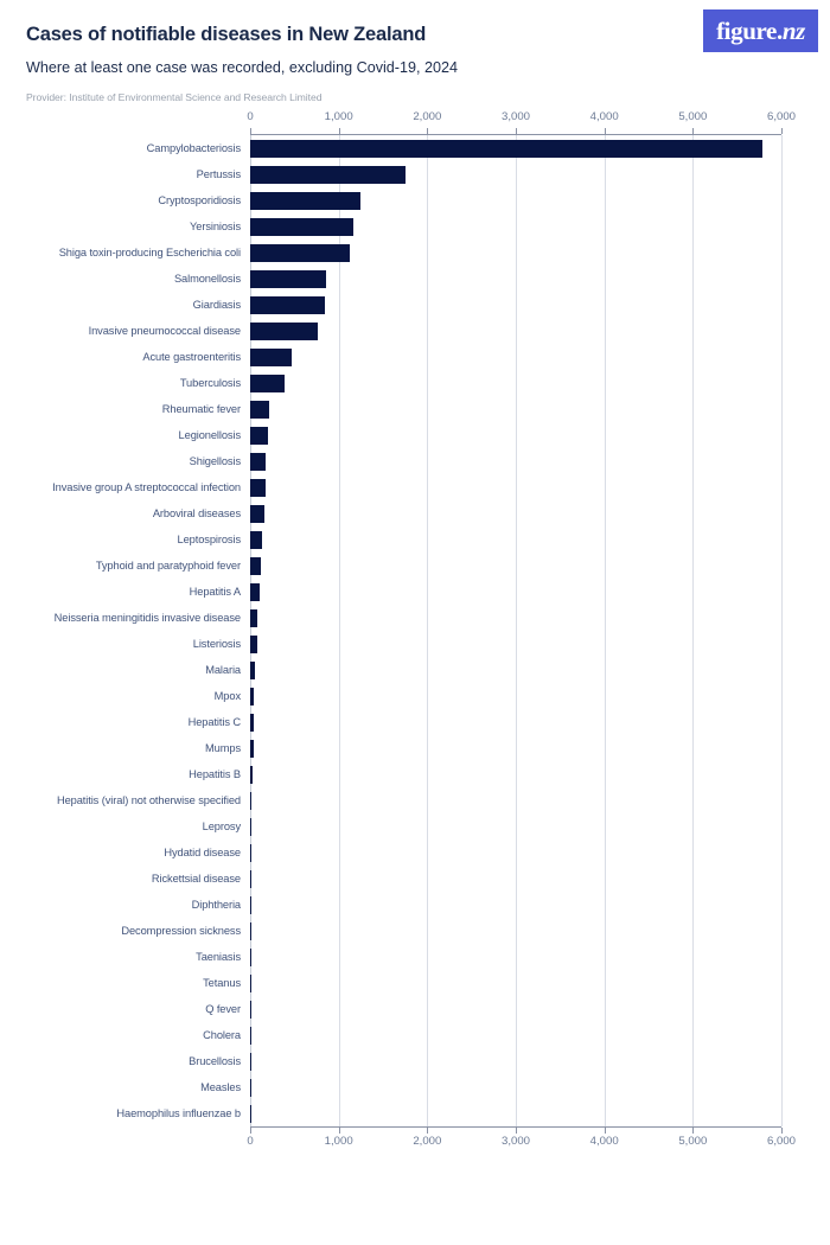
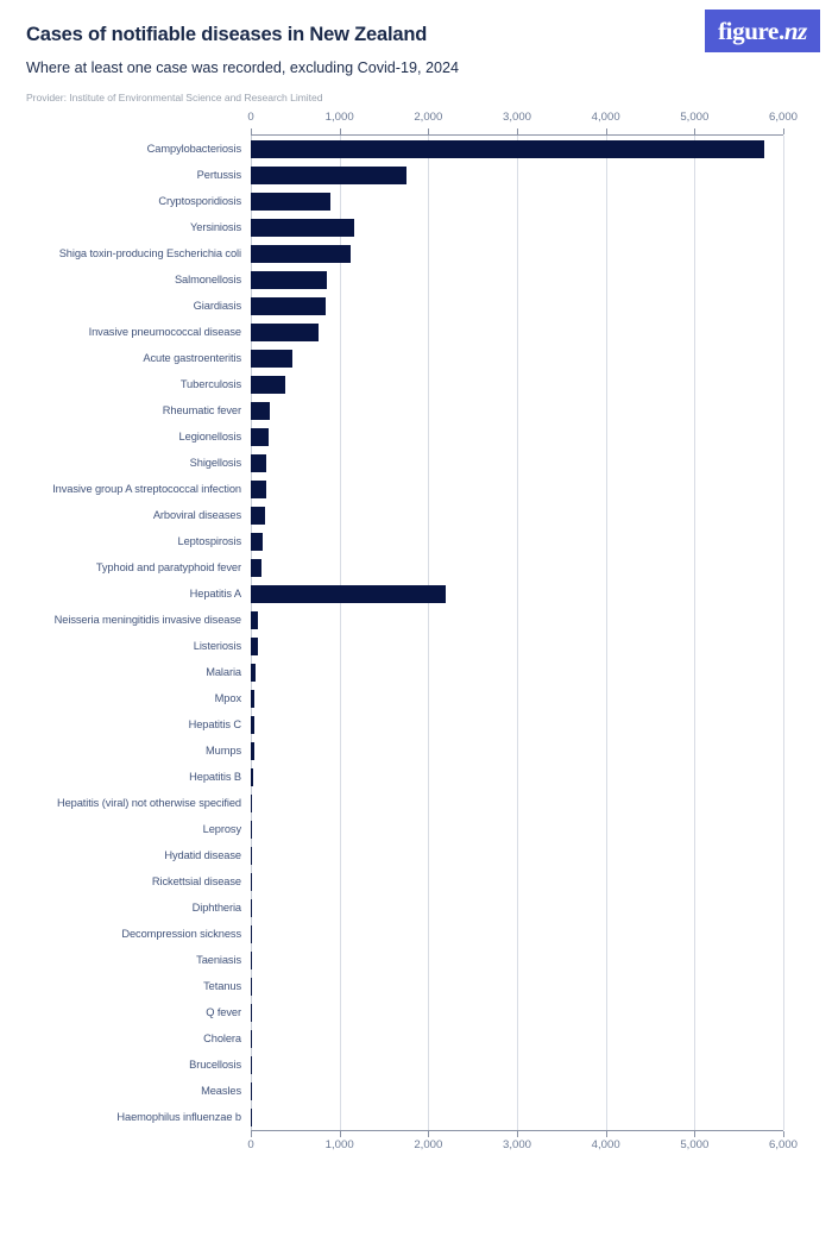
Cryptosporidiosis: 1200 -> 900
Hepatitis A: 100 -> 2200
